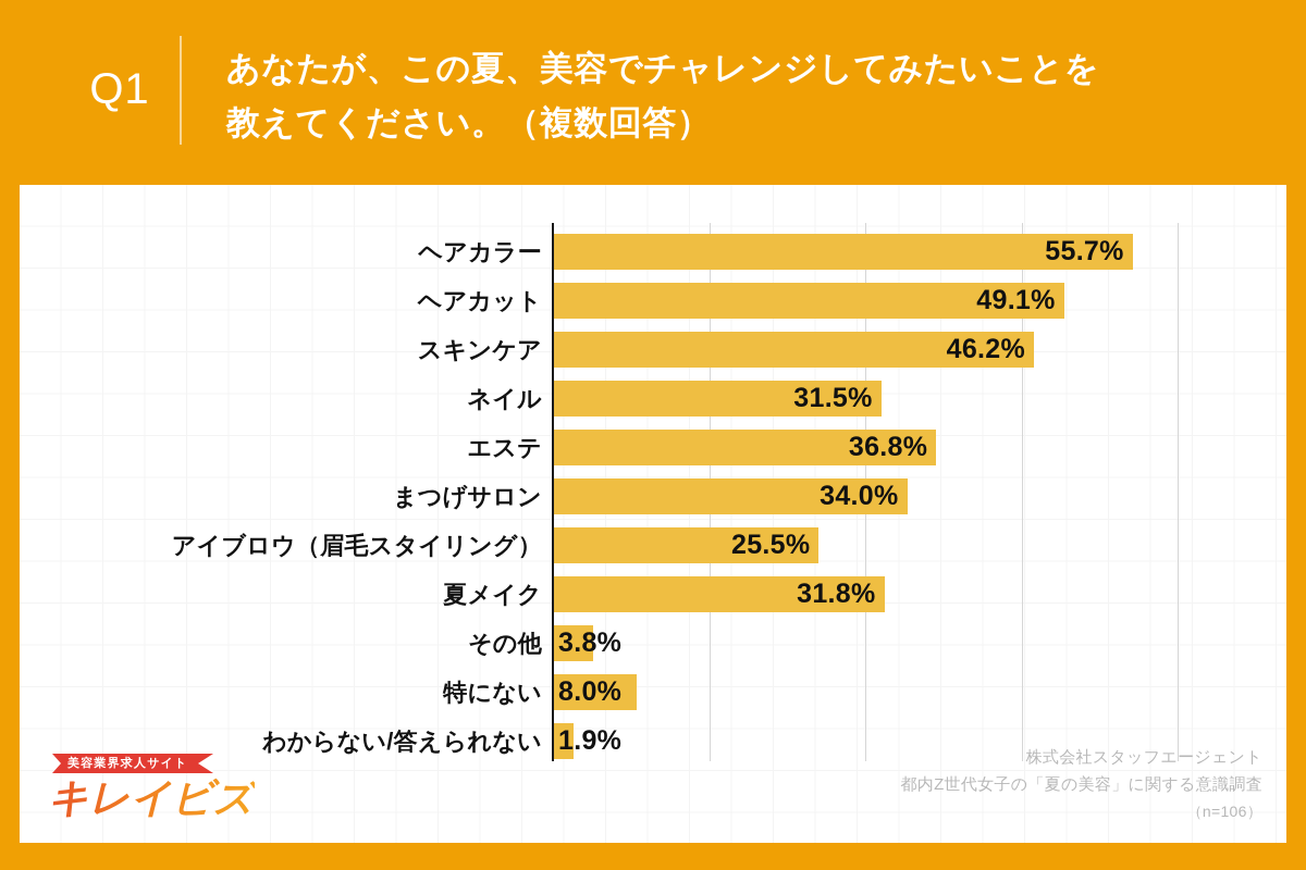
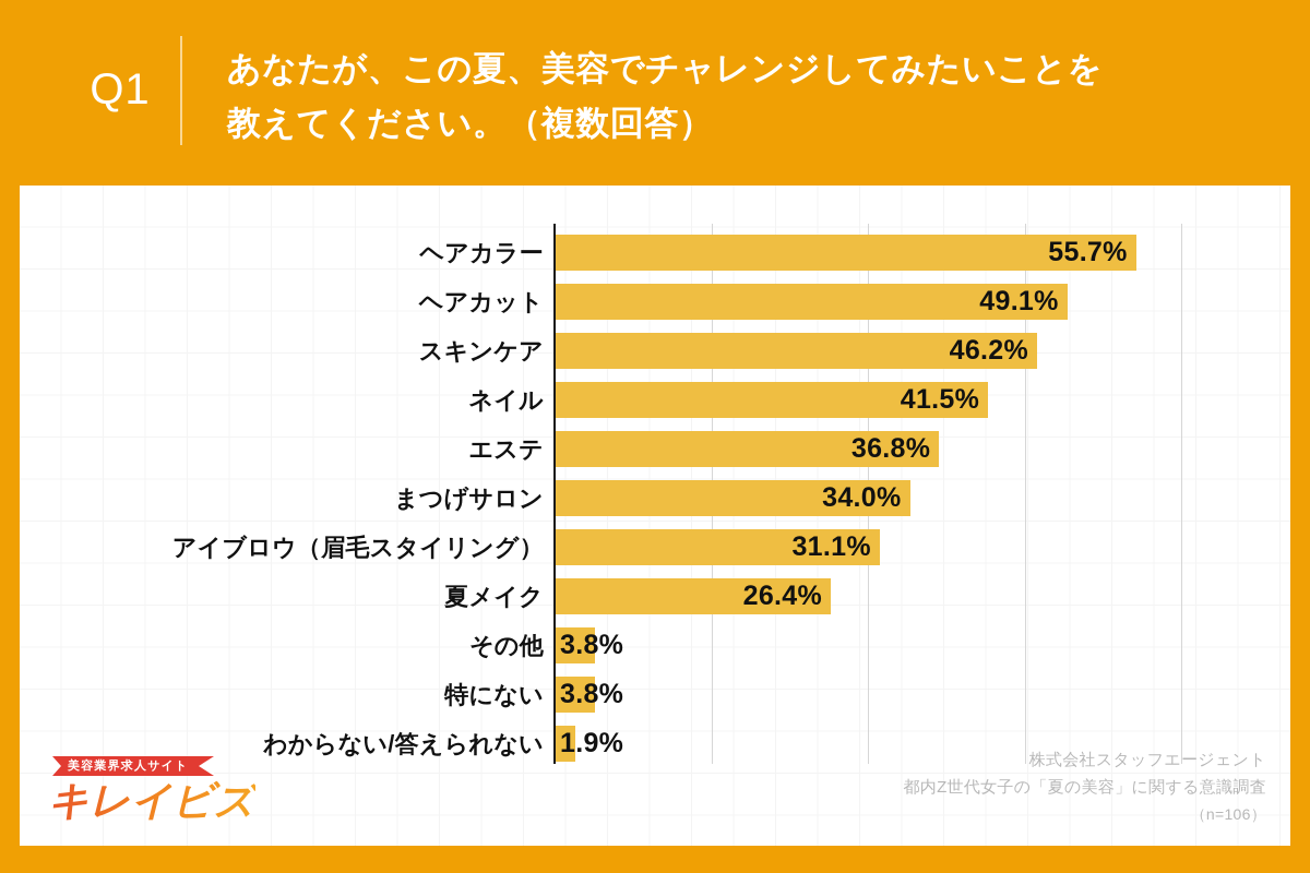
ネイル: 31.5% -> 41.5%
アイブロウ（眉毛スタイリング）: 25.5% -> 31.1%
夏メイク: 31.8% -> 26.4%
特にない: 8.0% -> 3.8%
